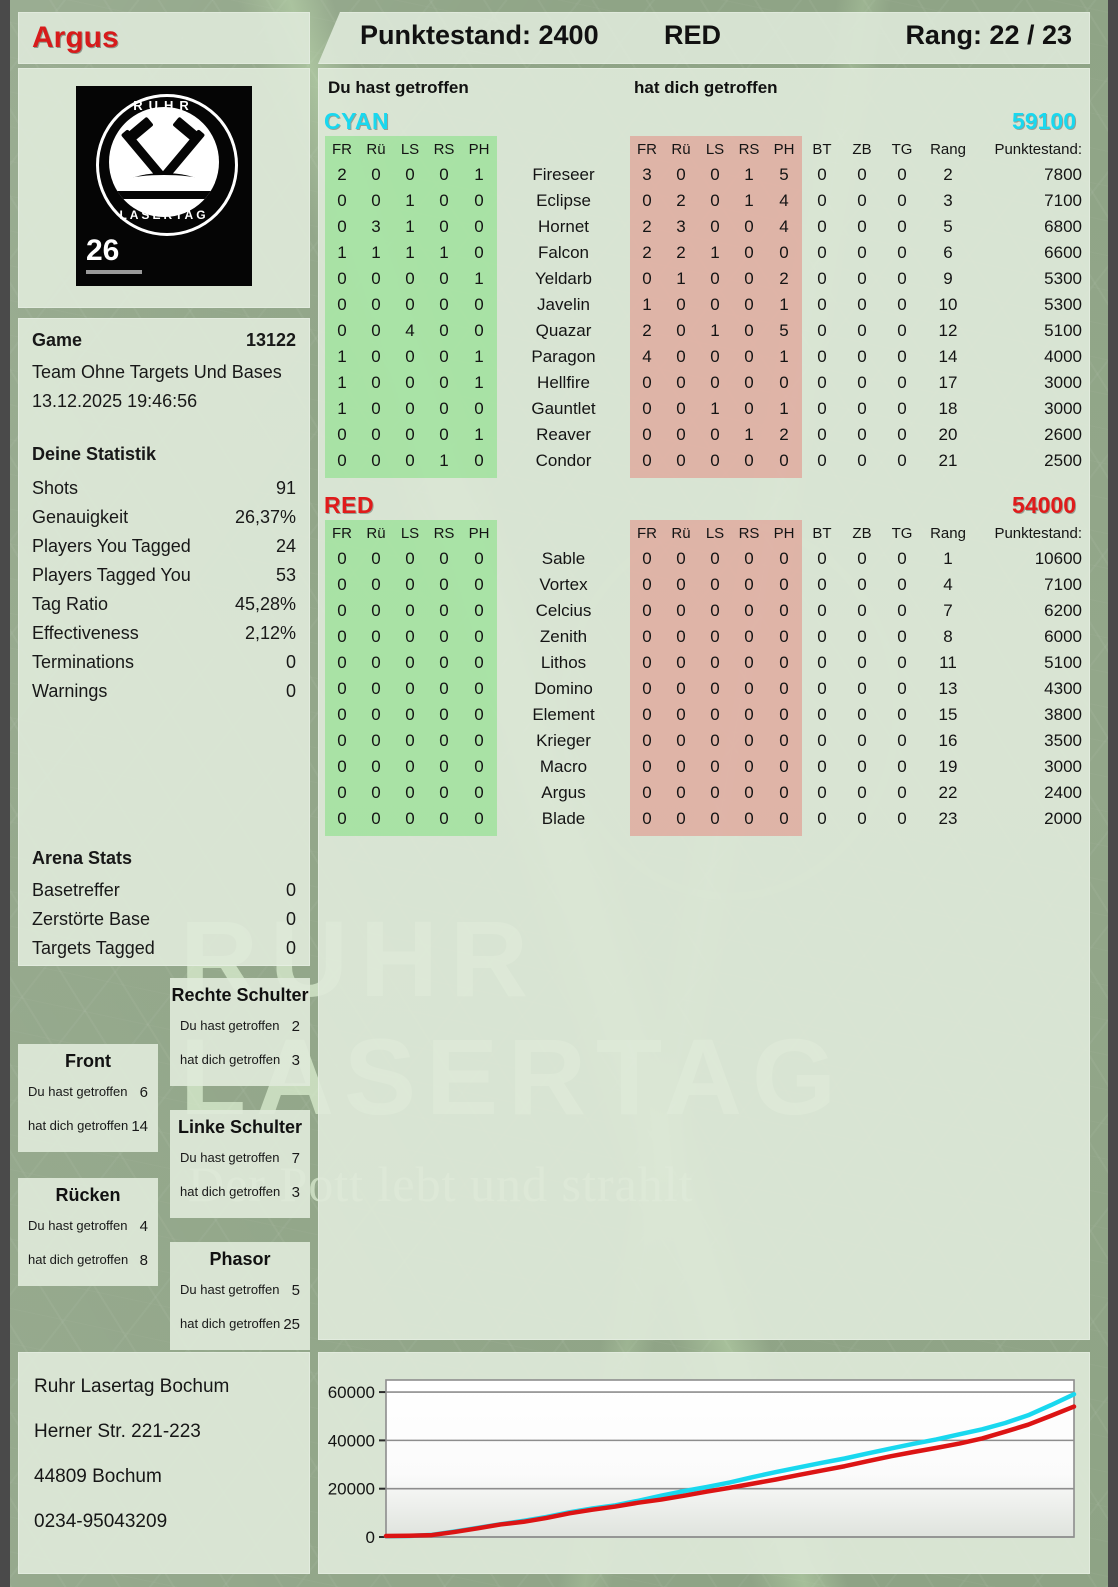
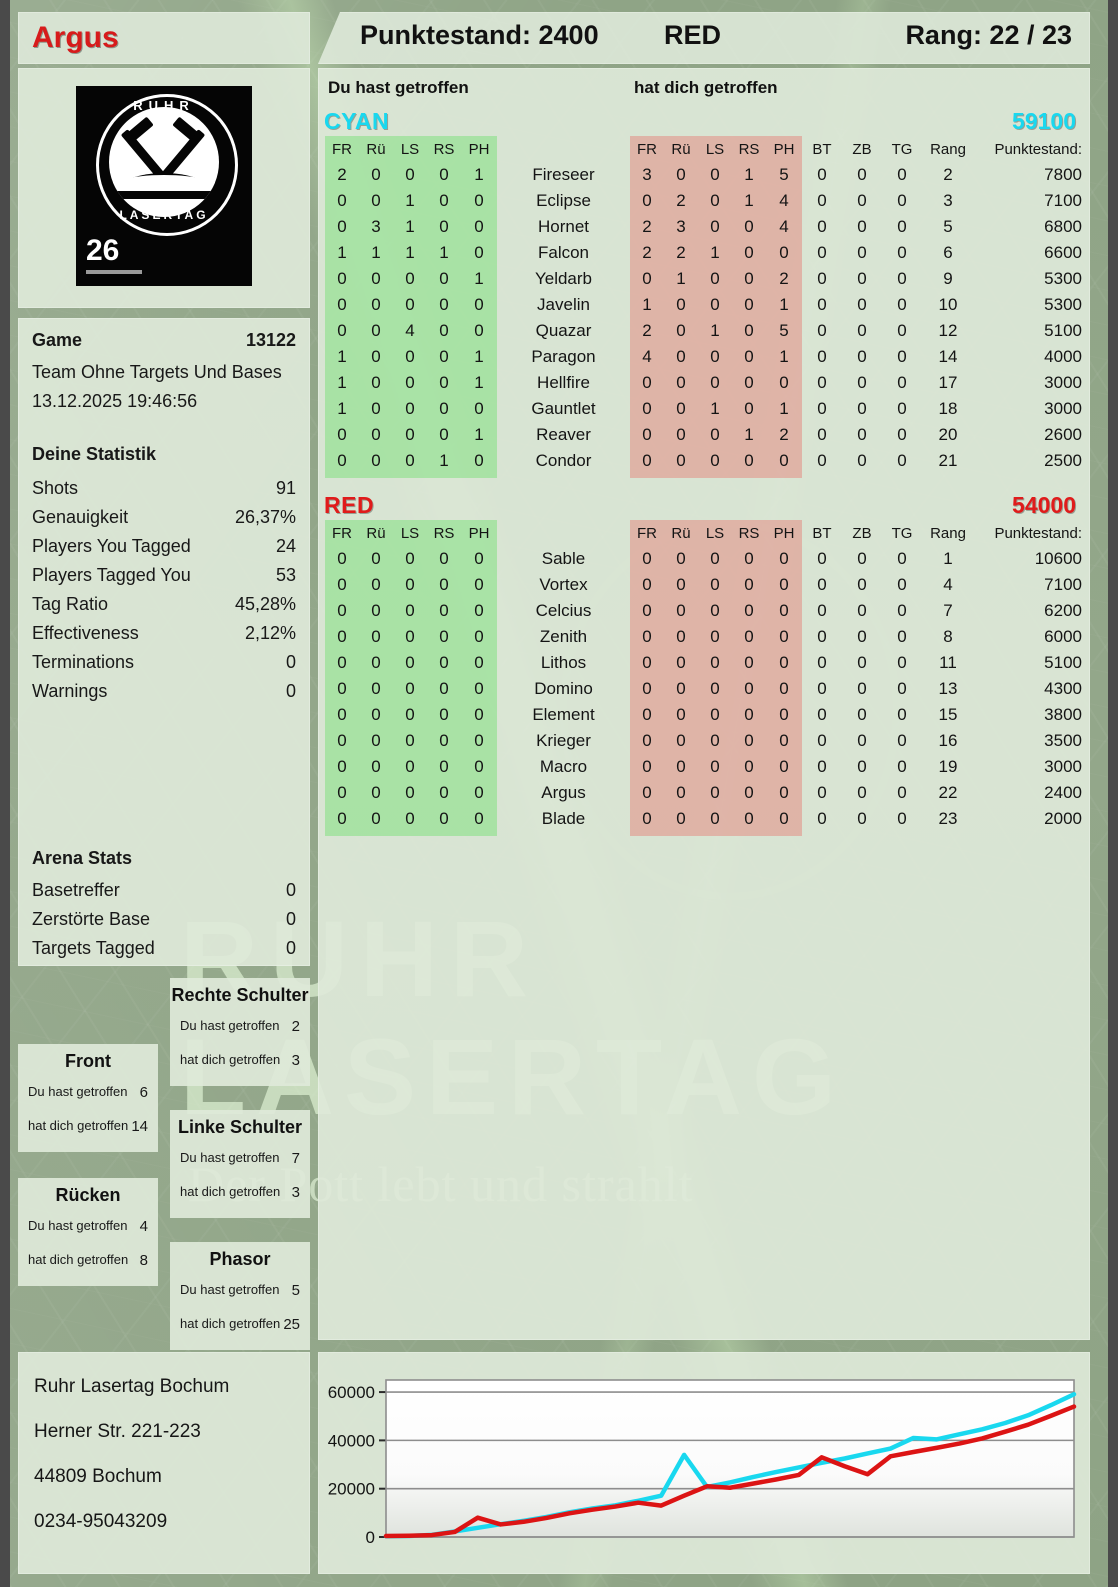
RED/4: 4000 -> 8000
RED/12: 16000 -> 13000
CYAN/13: 19000 -> 34000
RED/14: 19000 -> 21000
RED/19: 28000 -> 33000
RED/21: 31000 -> 26000
CYAN/23: 39000 -> 41000
